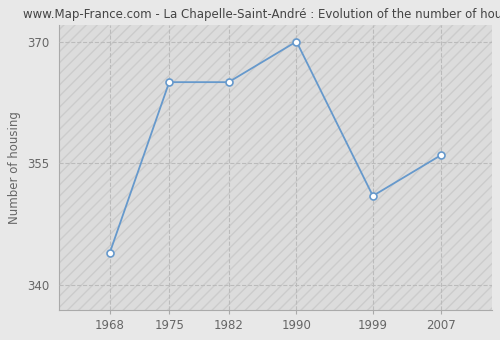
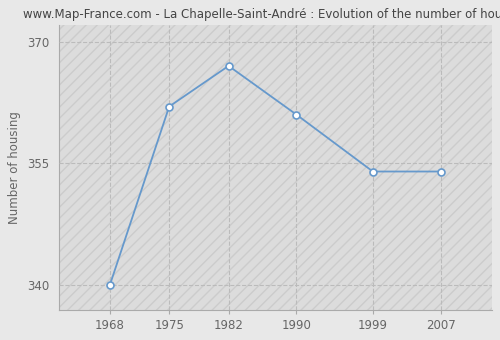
1968: 344 -> 340
1975: 365 -> 362
1982: 365 -> 367
1990: 370 -> 361
1999: 351 -> 354
2007: 356 -> 354
